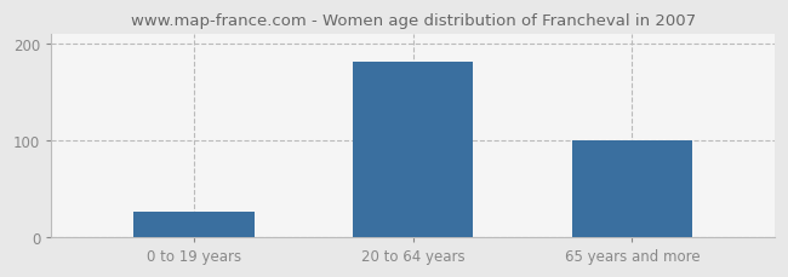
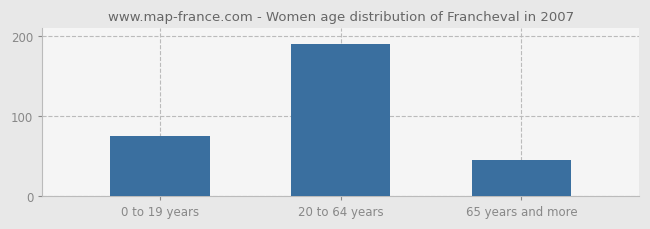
0 to 19 years: 26 -> 75
20 to 64 years: 182 -> 190
65 years and more: 100 -> 45
